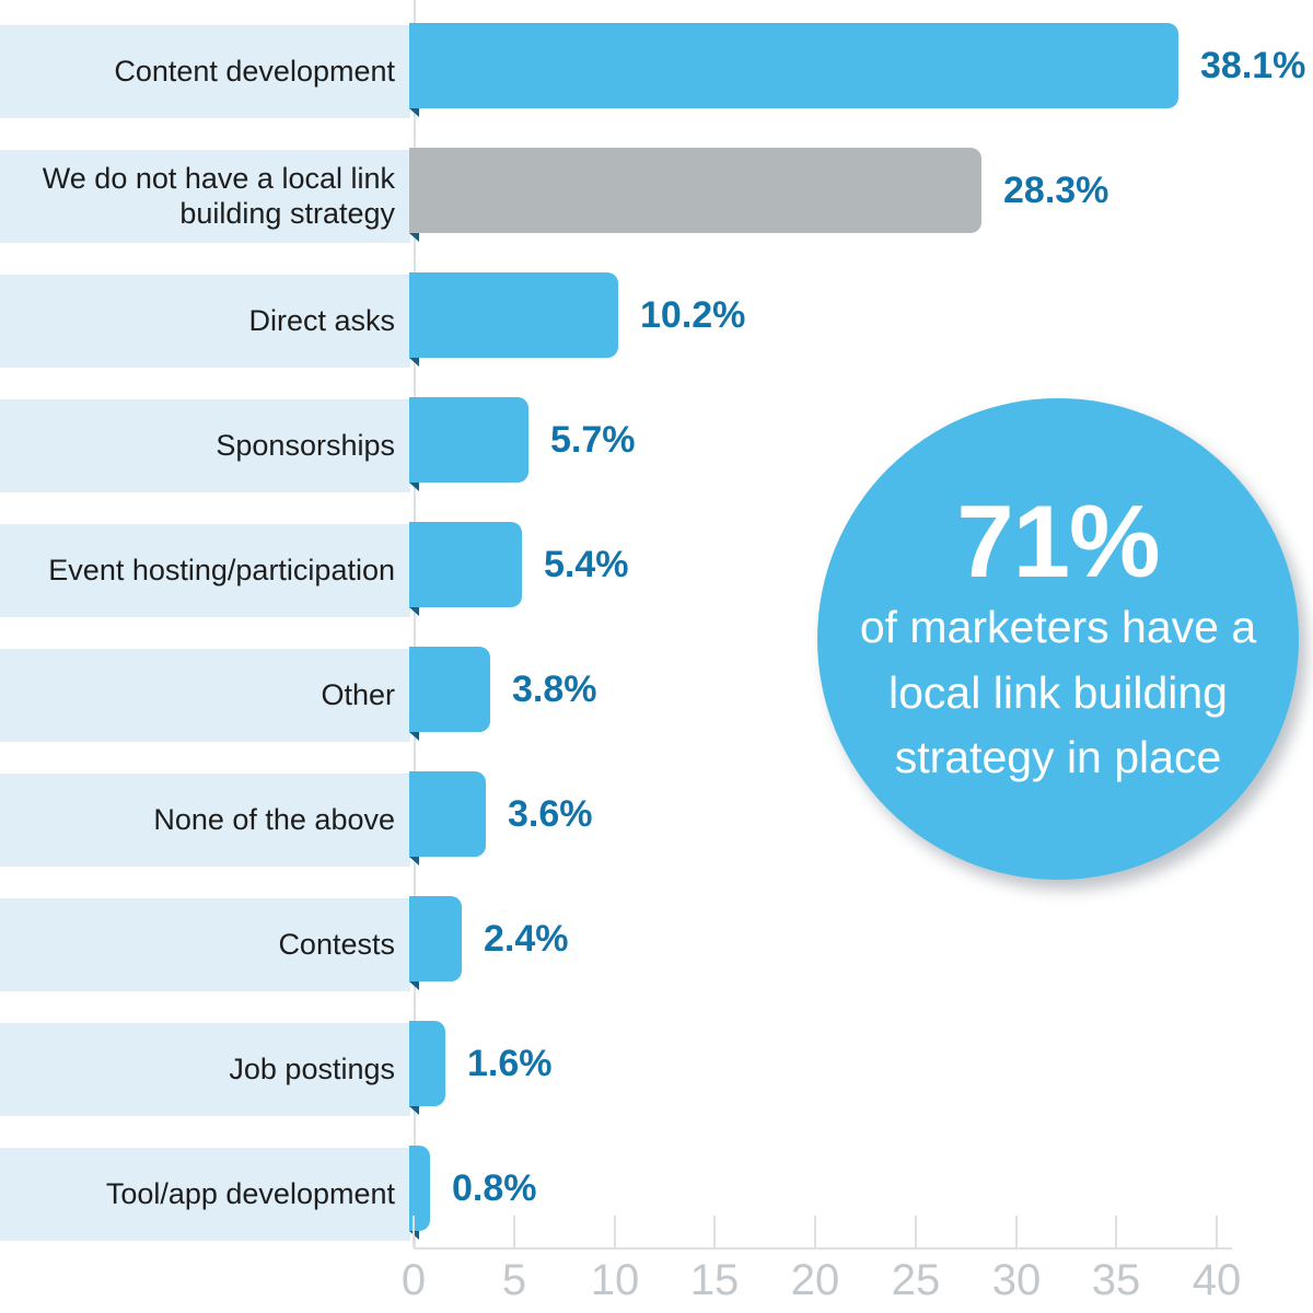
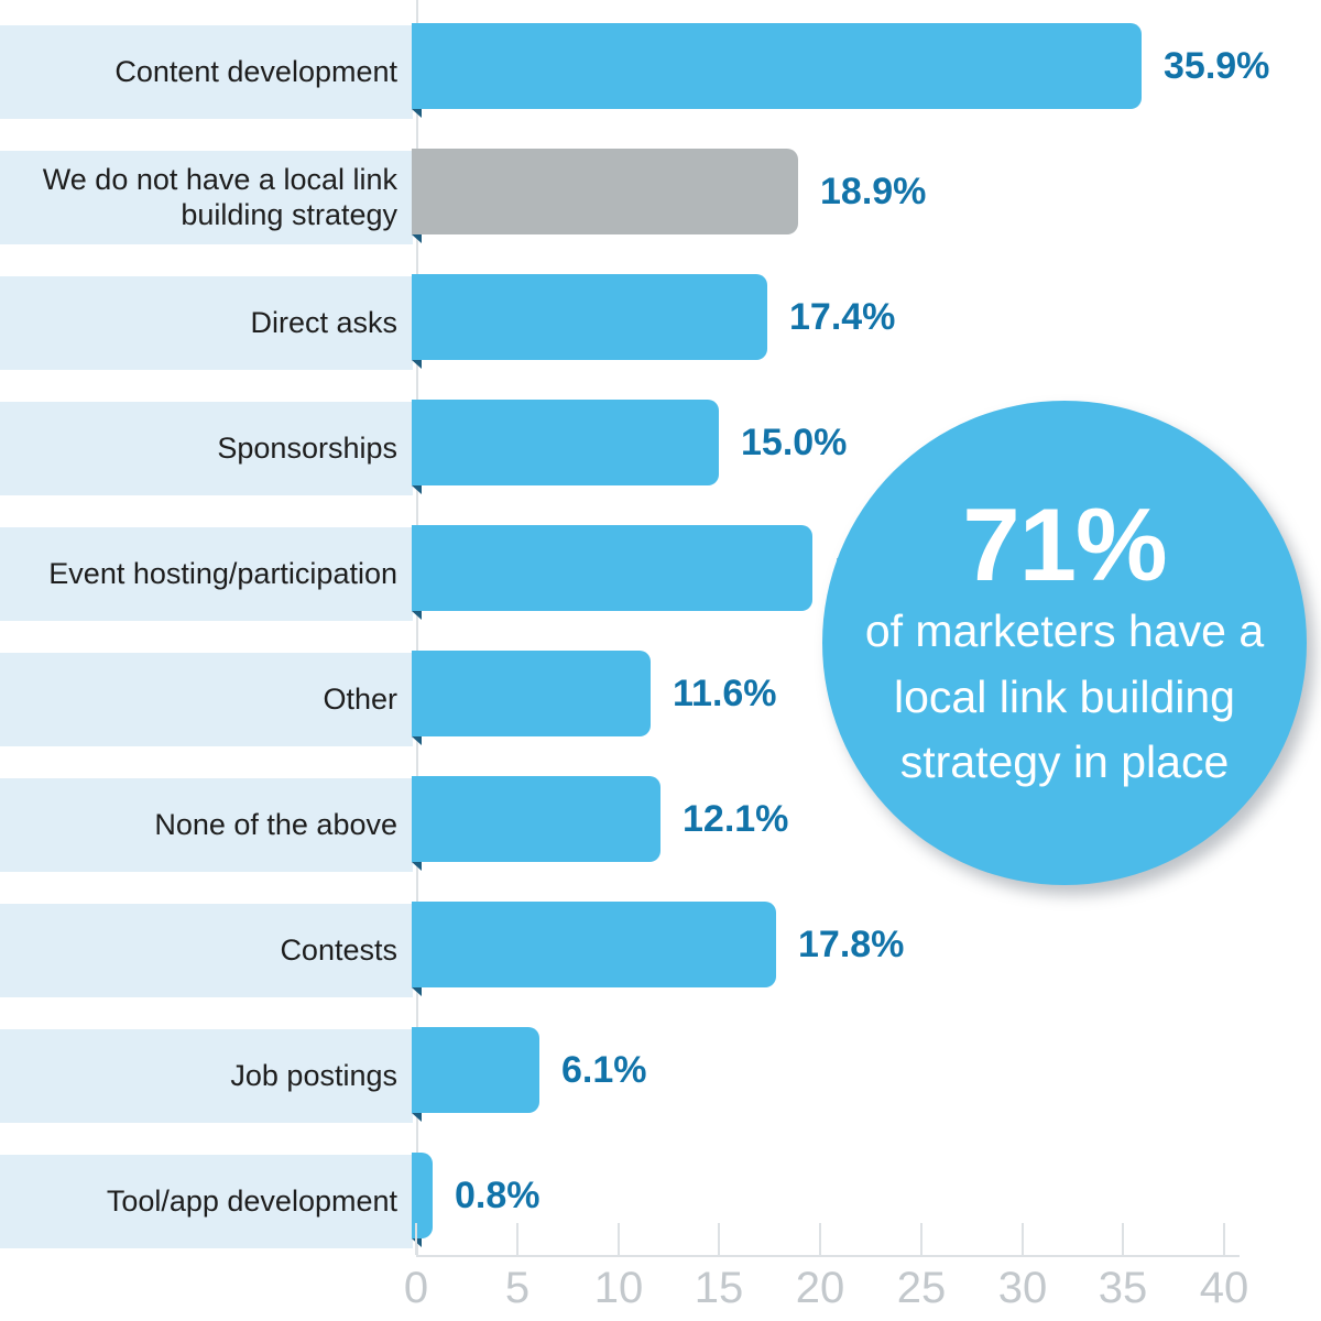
Content development: 38.1% -> 35.9%
We do not have a local link building strategy: 28.3% -> 18.9%
Direct asks: 10.2% -> 17.4%
Sponsorships: 5.7% -> 15.0%
Event hosting/participation: 5.4% -> 19.6%
Other: 3.8% -> 11.6%
None of the above: 3.6% -> 12.1%
Contests: 2.4% -> 17.8%
Job postings: 1.6% -> 6.1%
